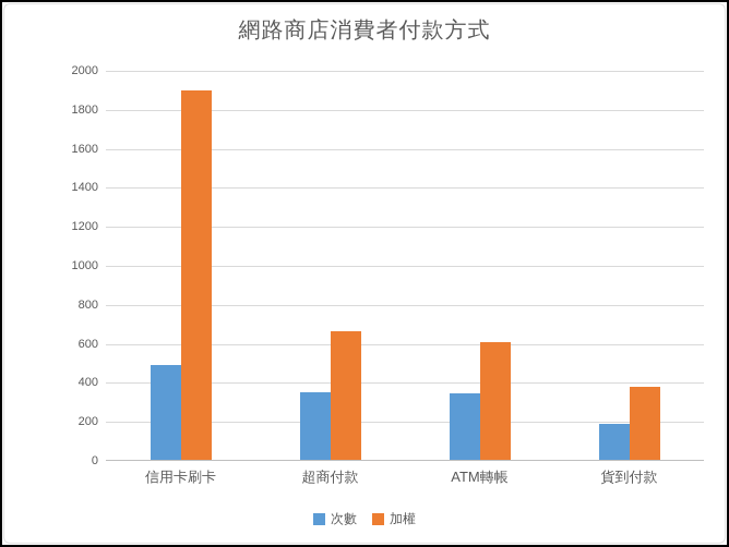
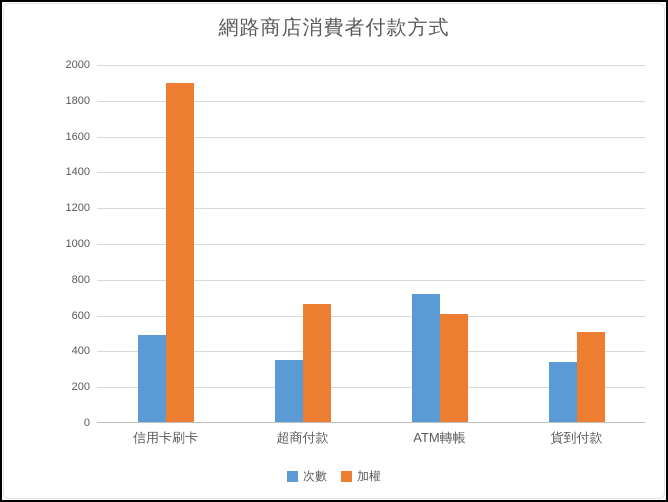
次數/ATM轉帳: 340 -> 720
次數/貨到付款: 190 -> 340
加權/貨到付款: 380 -> 510
